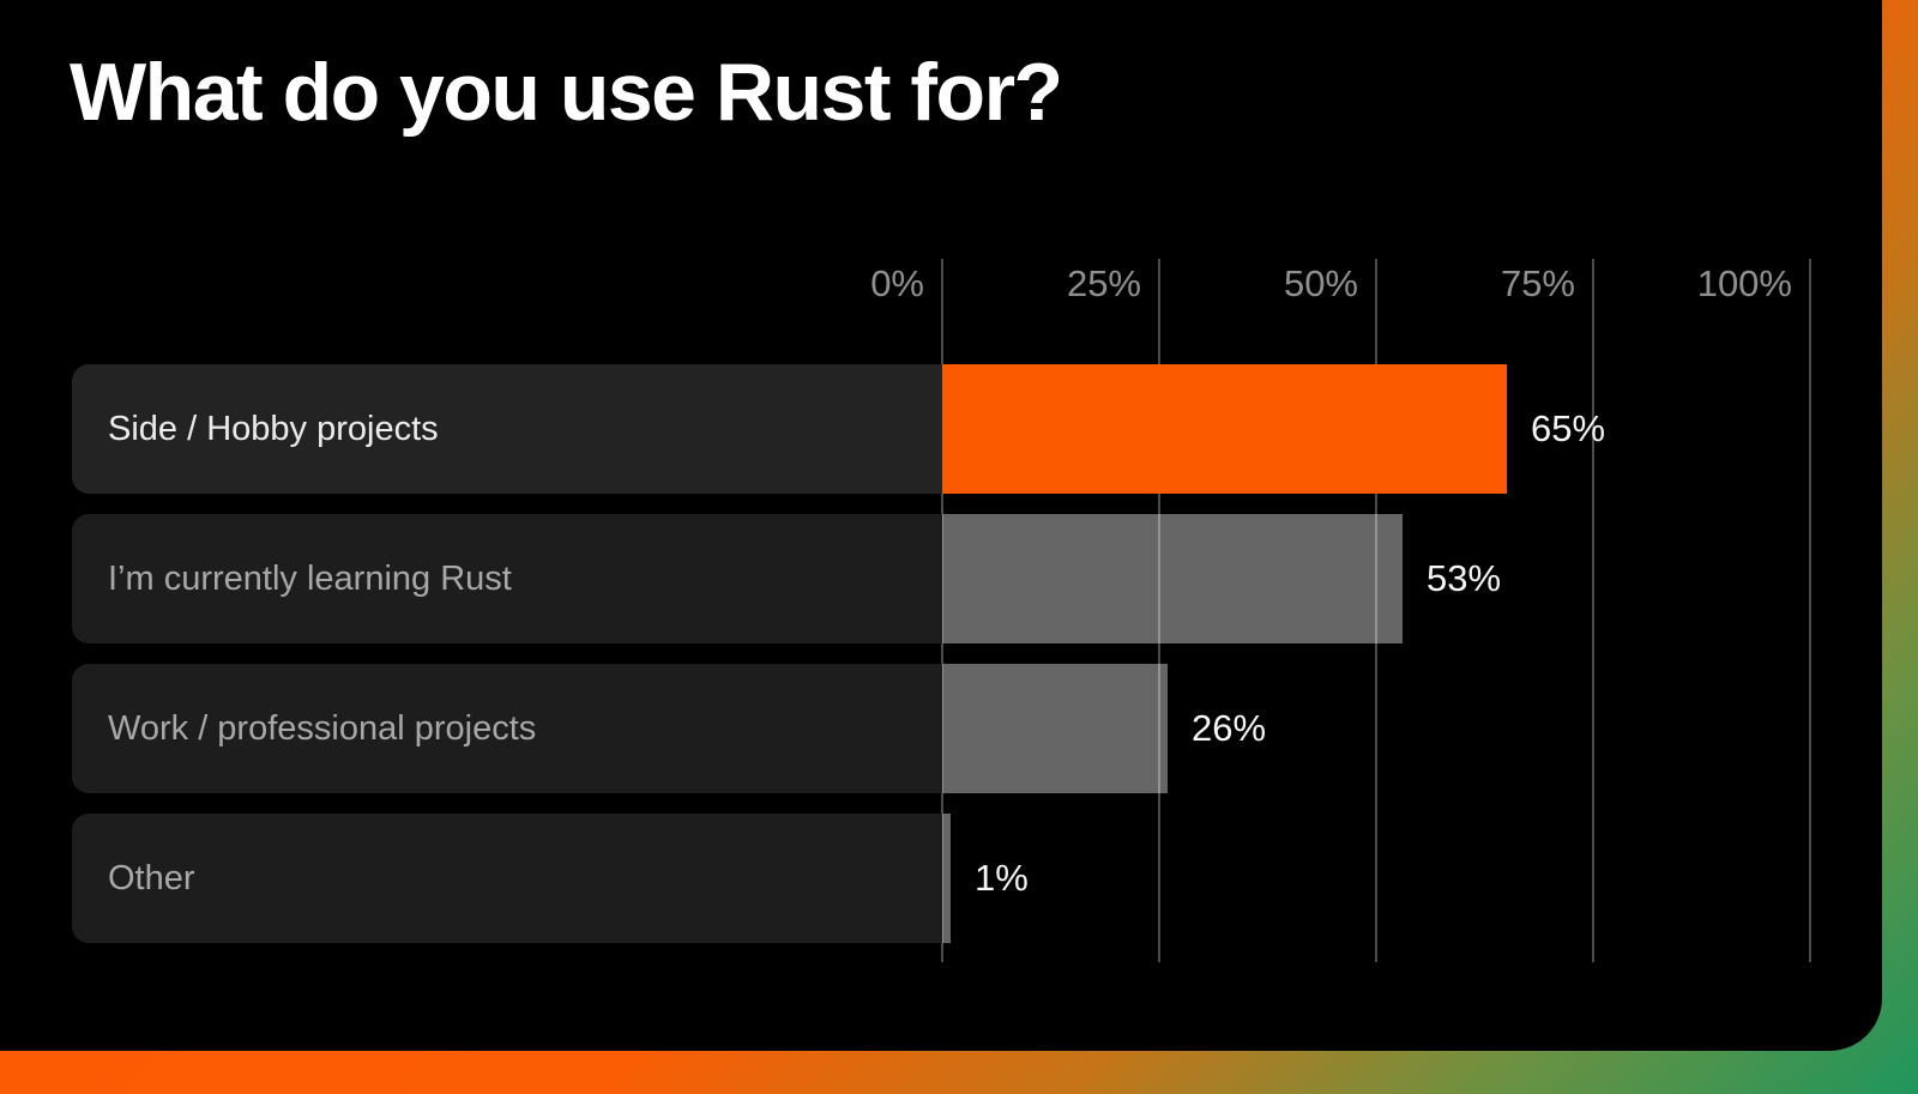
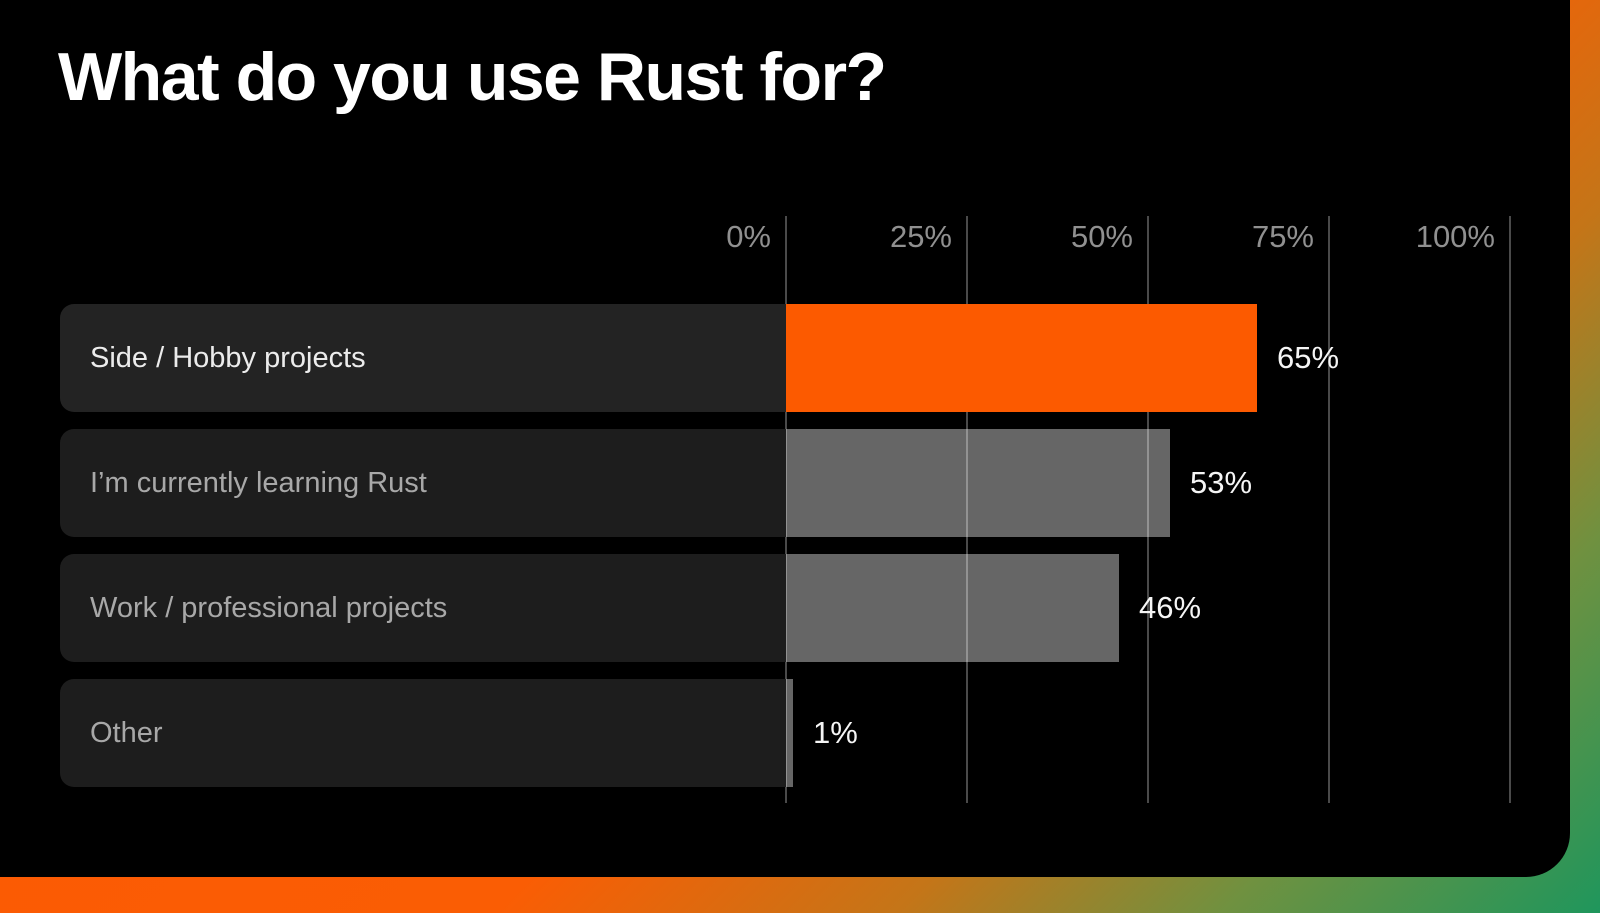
Work / professional projects: 26% -> 46%
